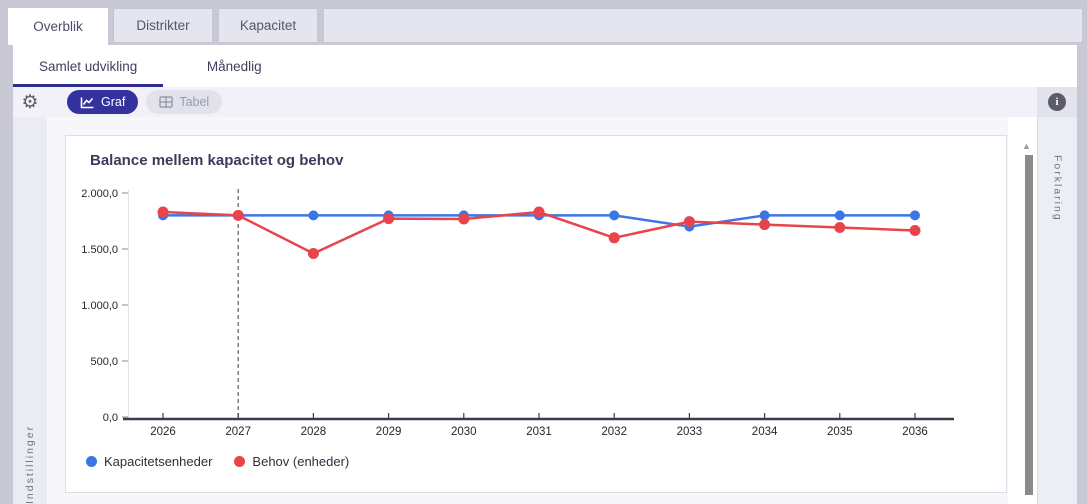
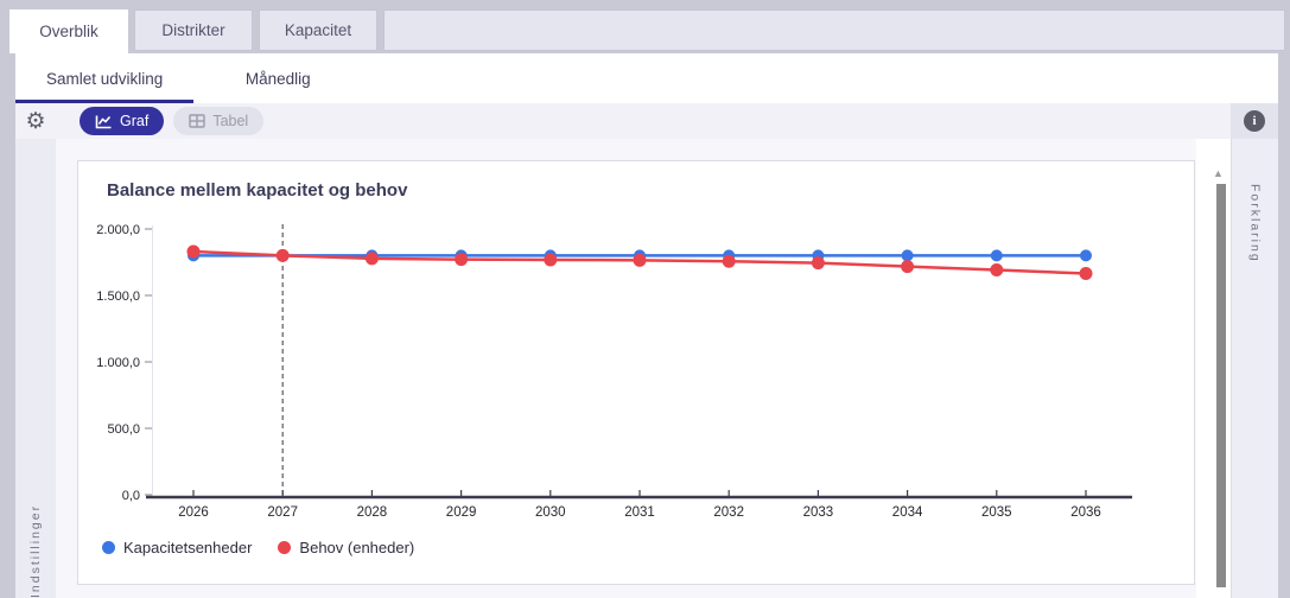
Behov (enheder)/2028: 1460 -> 1780
Behov (enheder)/2031: 1830 -> 1760
Behov (enheder)/2032: 1600 -> 1760
Kapacitetsenheder/2033: 1700 -> 1800
